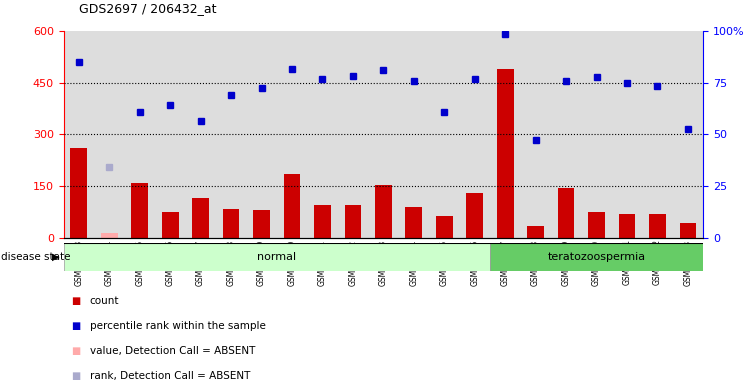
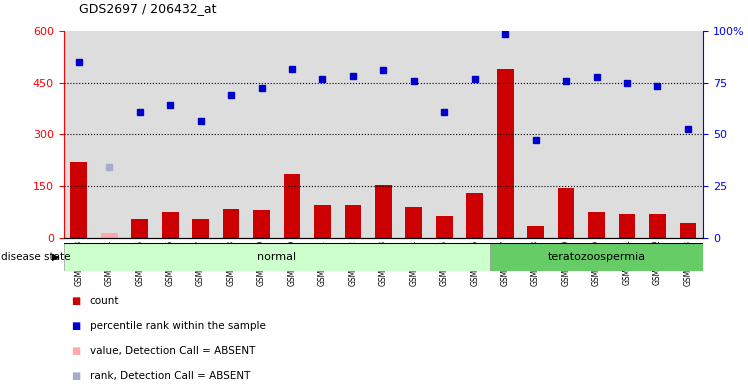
GSM158463: 260 -> 220
GSM158465: 160 -> 55
GSM158467: 115 -> 55
